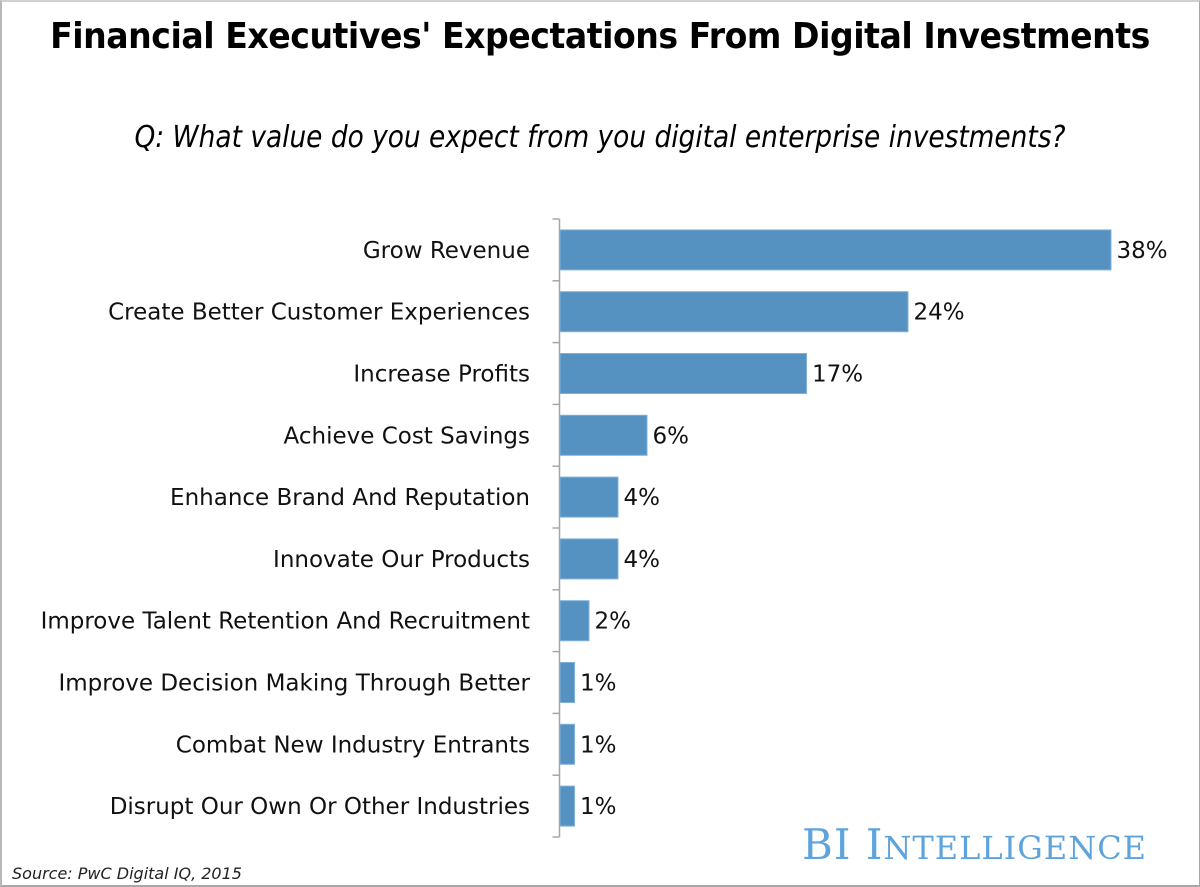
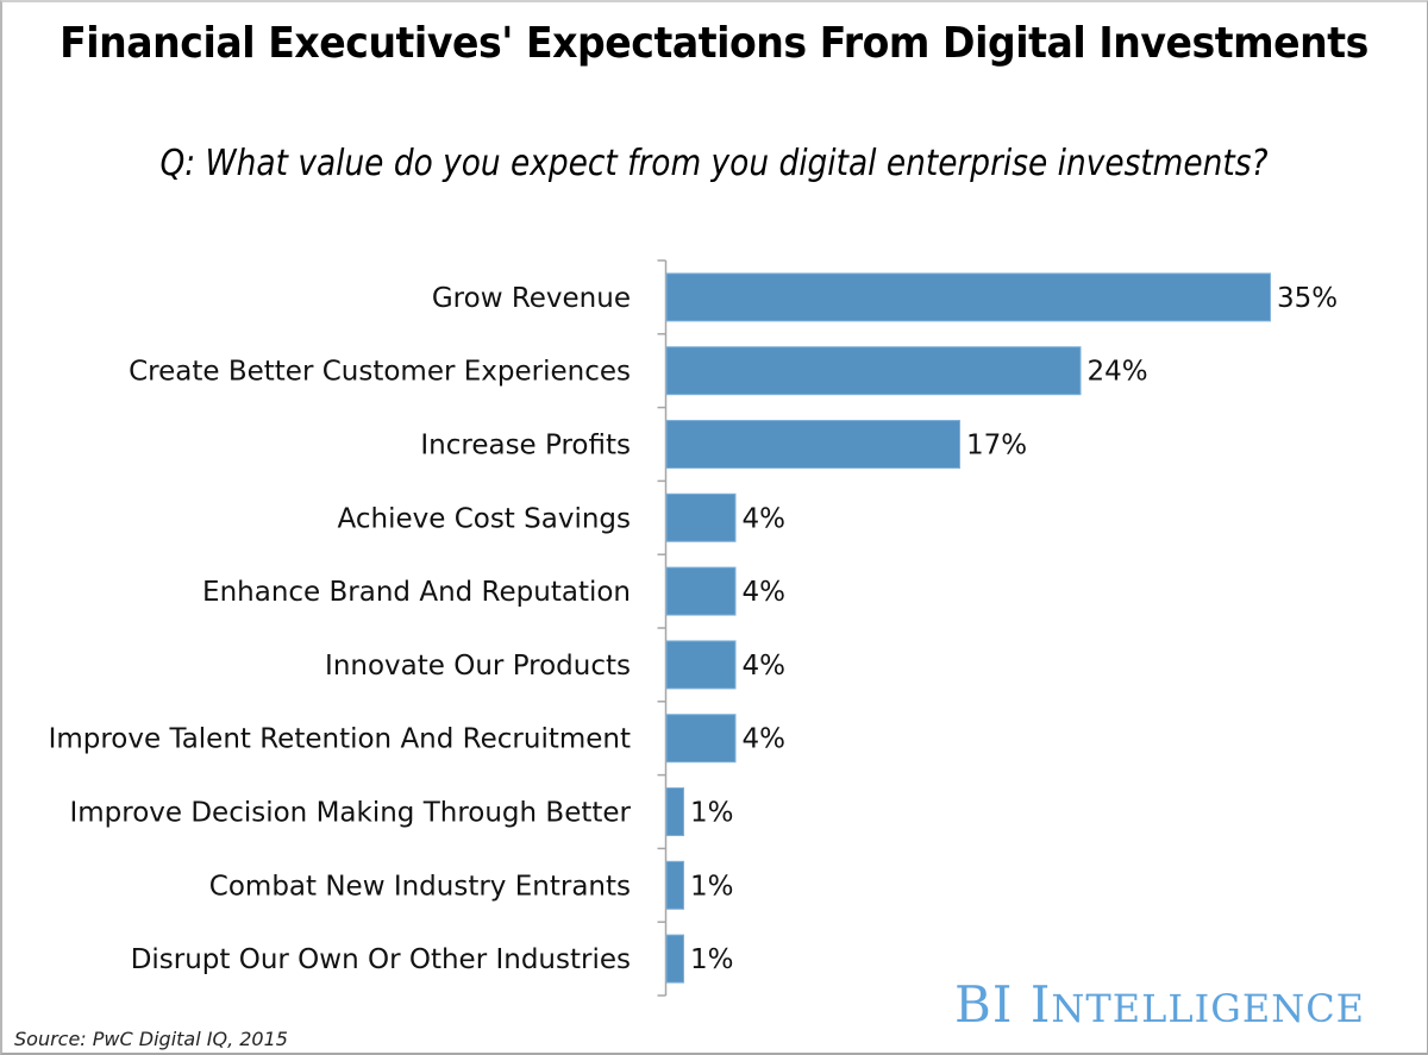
Grow Revenue: 38% -> 35%
Achieve Cost Savings: 6% -> 4%
Improve Talent Retention And Recruitment: 2% -> 4%
